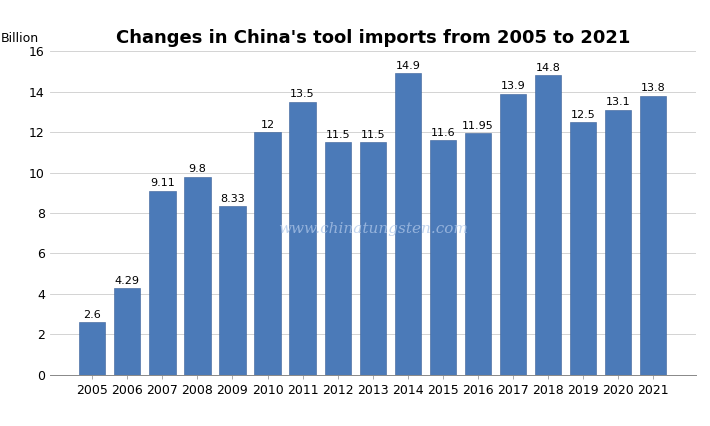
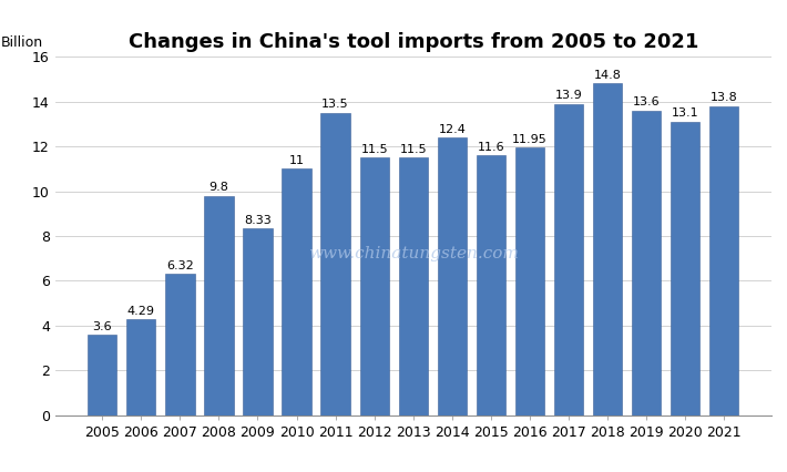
2005: 2.6 -> 3.6
2007: 9.11 -> 6.32
2010: 12 -> 11
2014: 14.9 -> 12.4
2019: 12.5 -> 13.6
